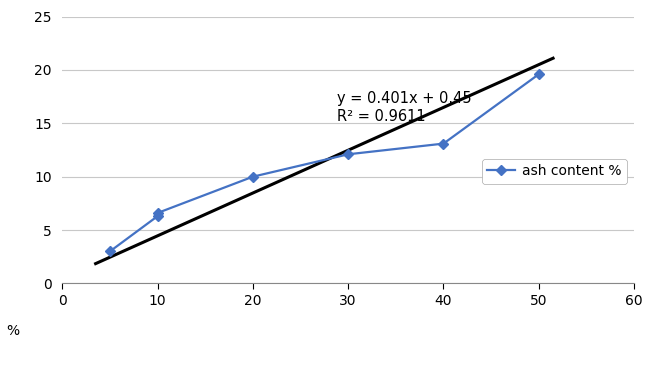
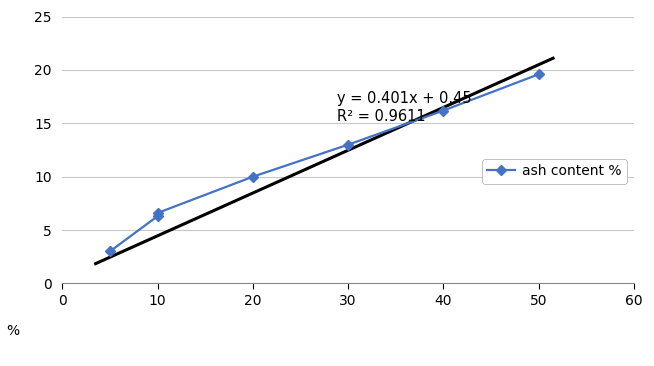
ash content %/30: 12.1 -> 13.0
ash content %/40: 13.1 -> 16.2
